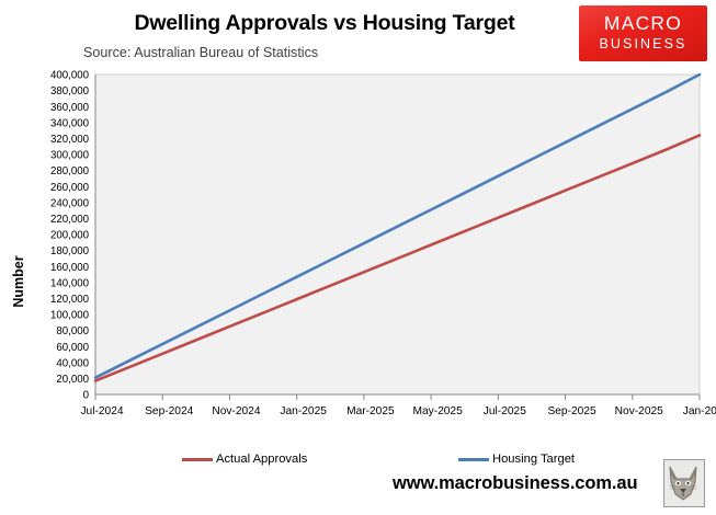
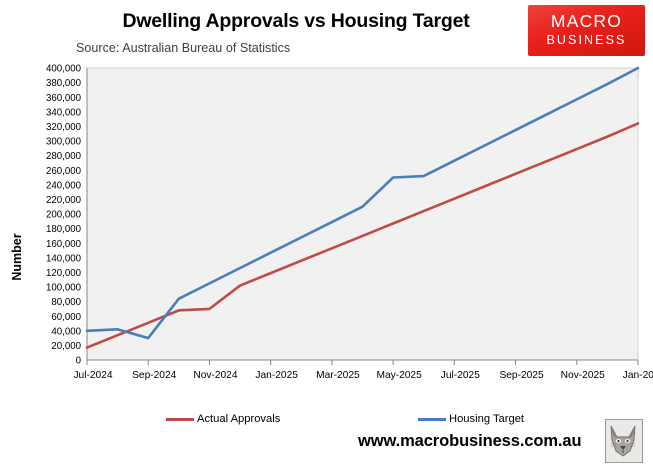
Housing Target/Jul-2024: 20000 -> 40000
Housing Target/Sep-2024: 60000 -> 30000
Actual Approvals/Nov-2024: 80000 -> 70000
Housing Target/May-2025: 230000 -> 250000
